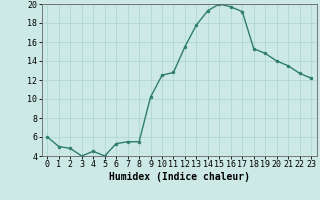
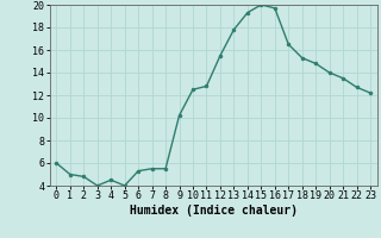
17: 19.2 -> 16.5
